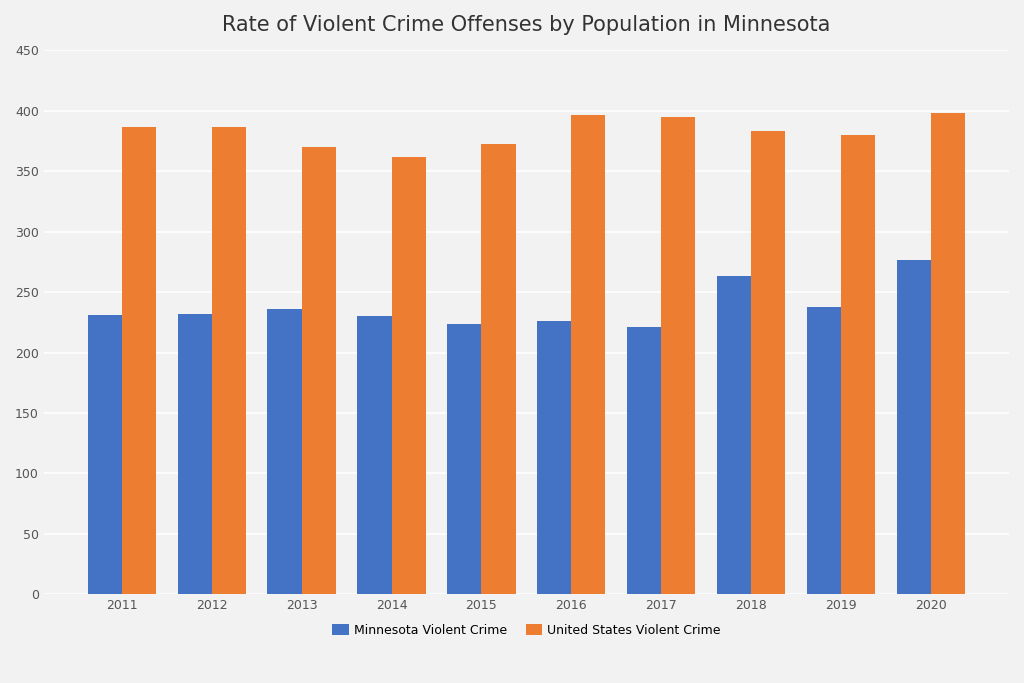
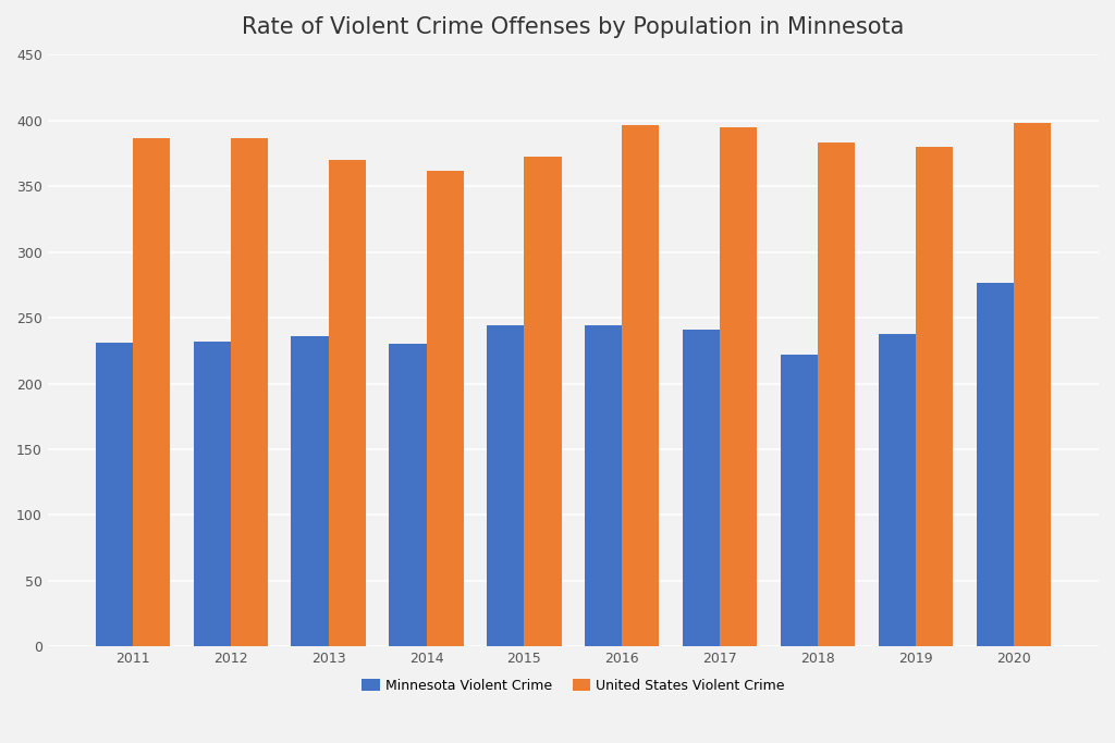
Minnesota Violent Crime/2015: 224 -> 244
Minnesota Violent Crime/2016: 226 -> 244
Minnesota Violent Crime/2017: 221 -> 241
Minnesota Violent Crime/2018: 263 -> 222
